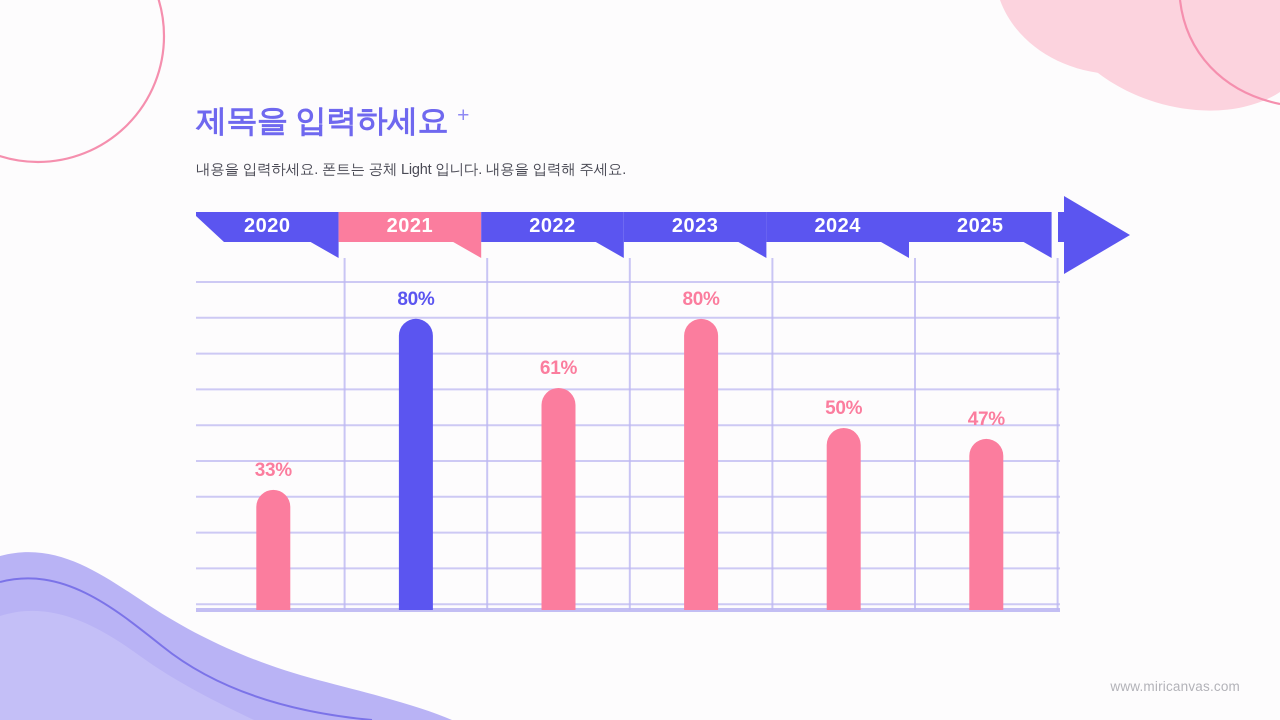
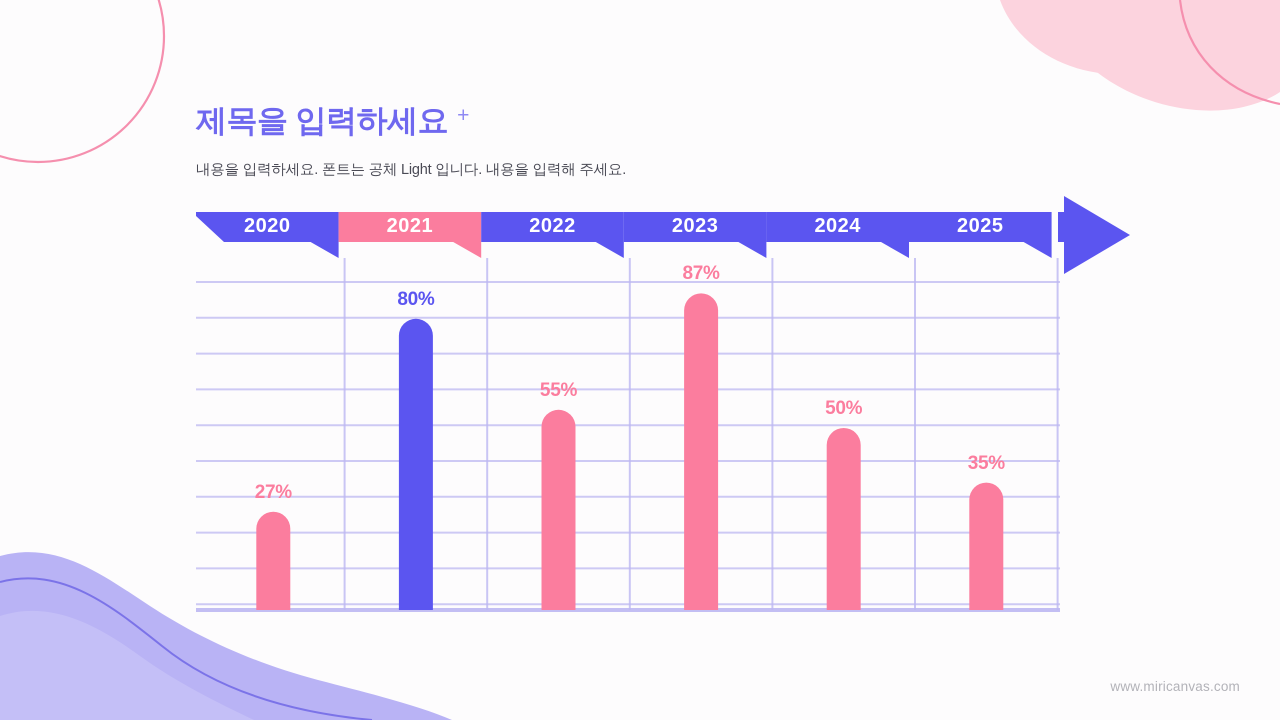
2020: 33% -> 27%
2022: 61% -> 55%
2023: 80% -> 87%
2025: 47% -> 35%
